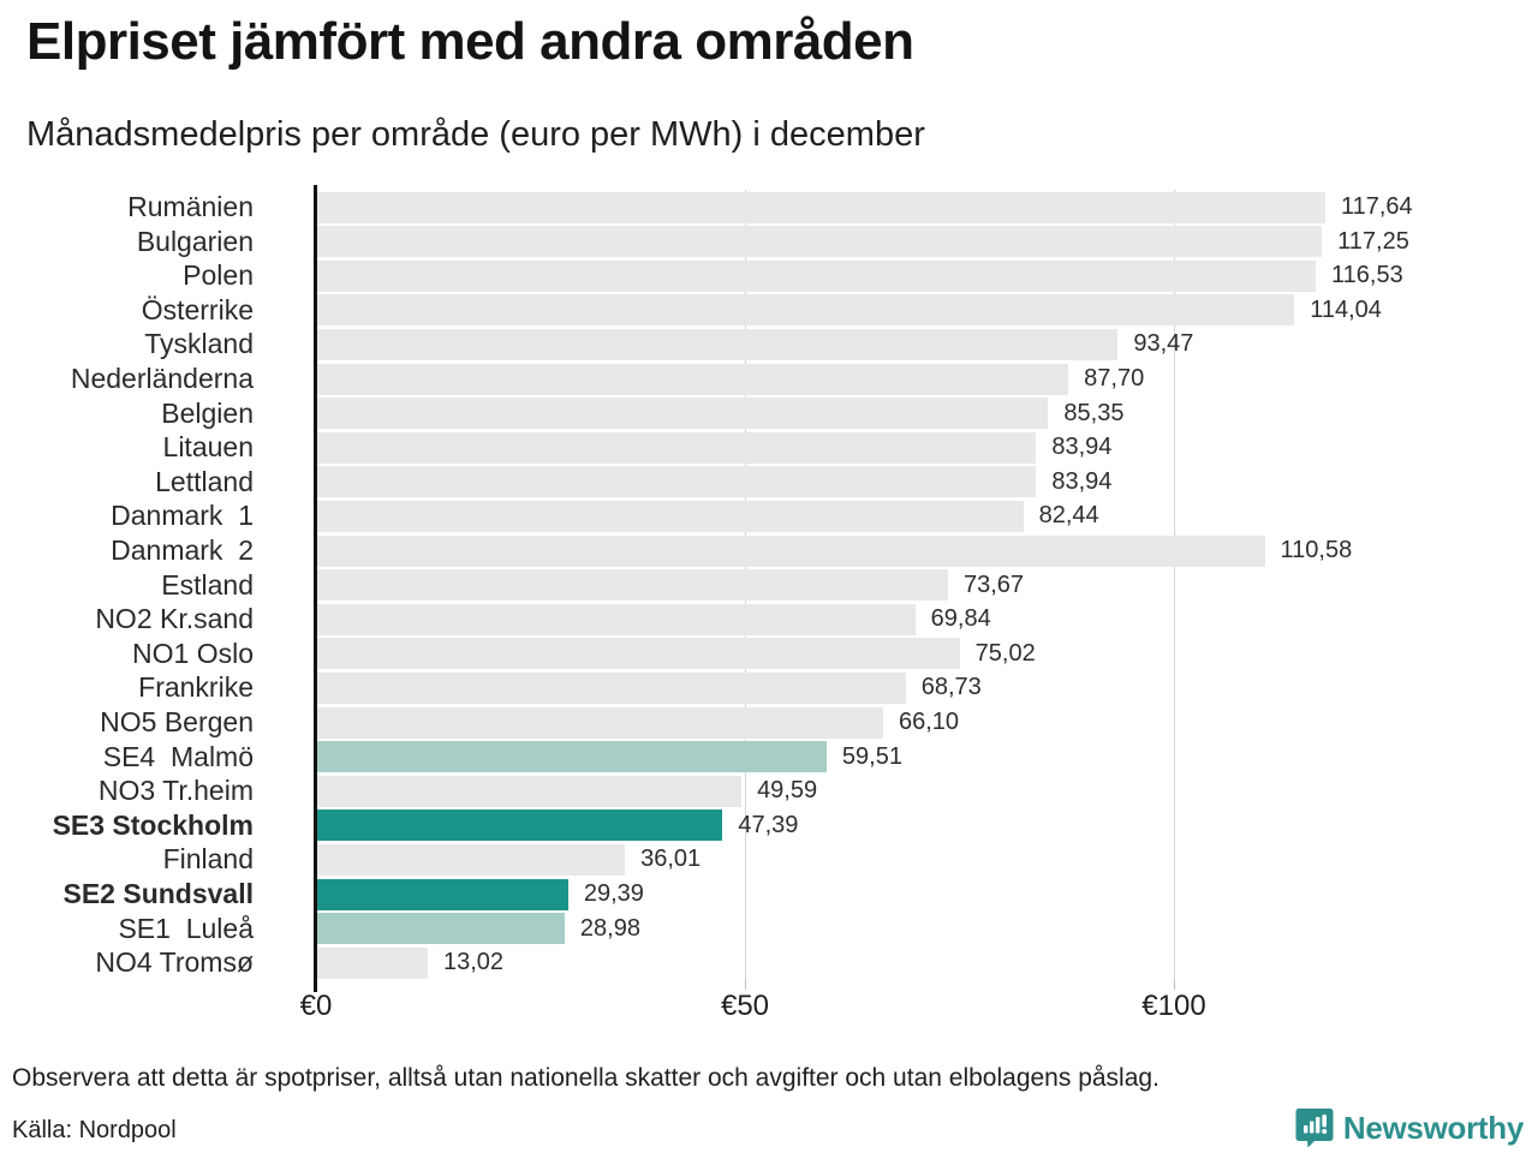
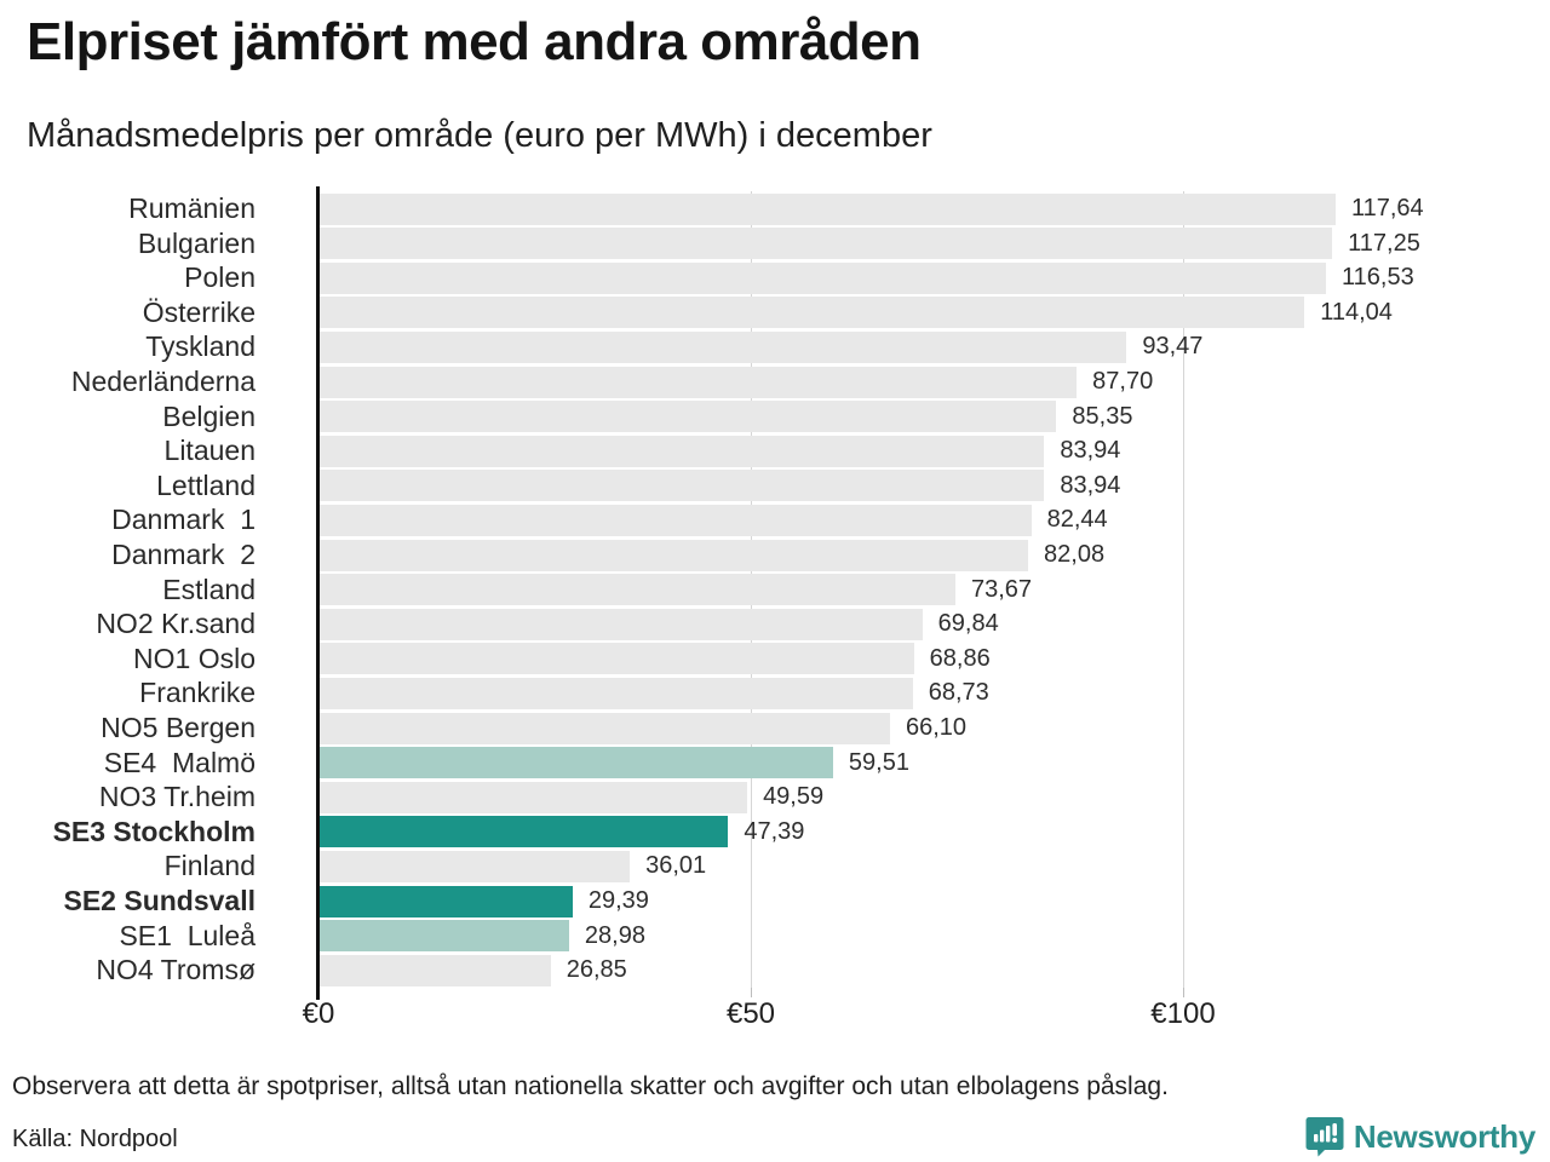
Danmark 2: 110,58 -> 82,08
NO1 Oslo: 75,02 -> 68,86
NO4 Tromsø: 13,02 -> 26,85
